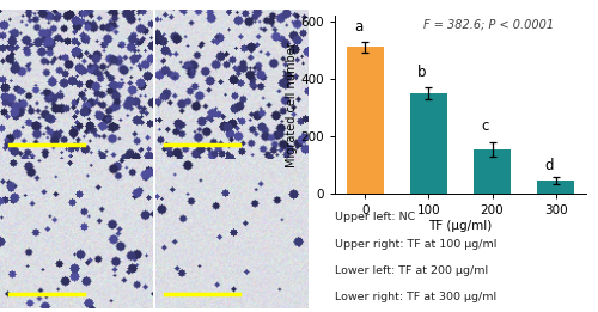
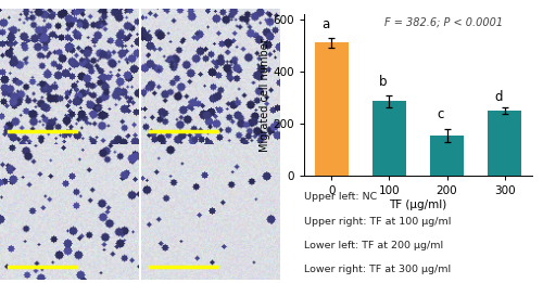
100: 350 -> 285
300: 45 -> 250
